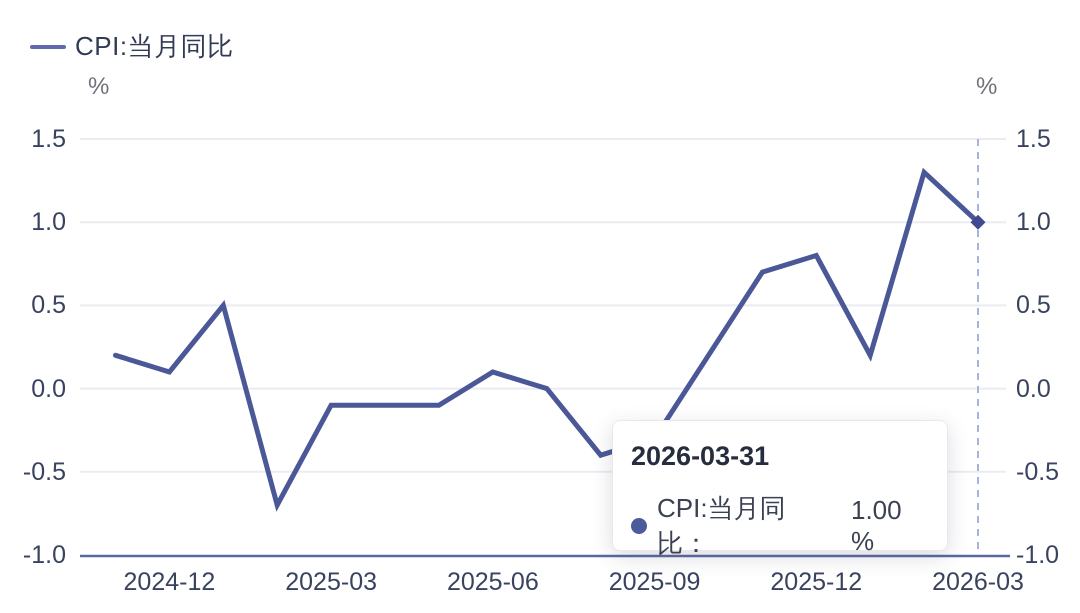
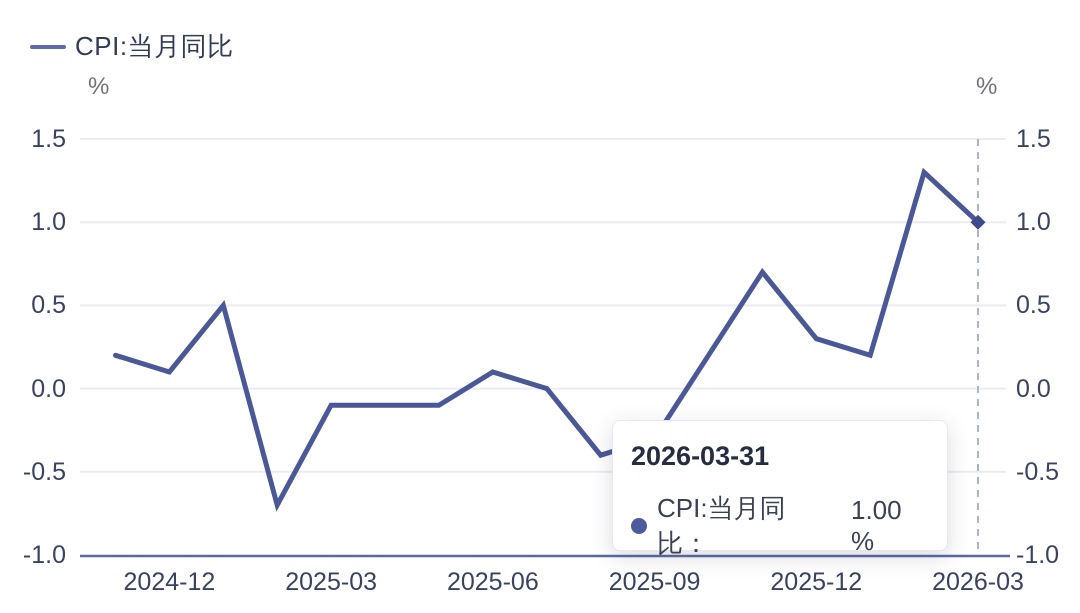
2025-12: 0.8 -> 0.3
